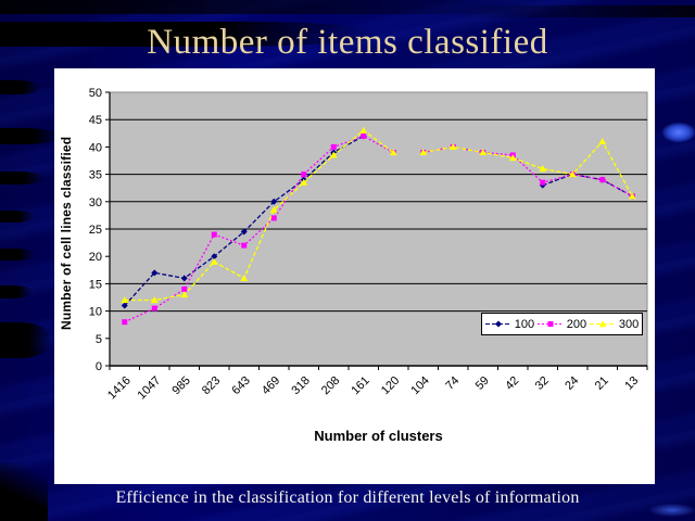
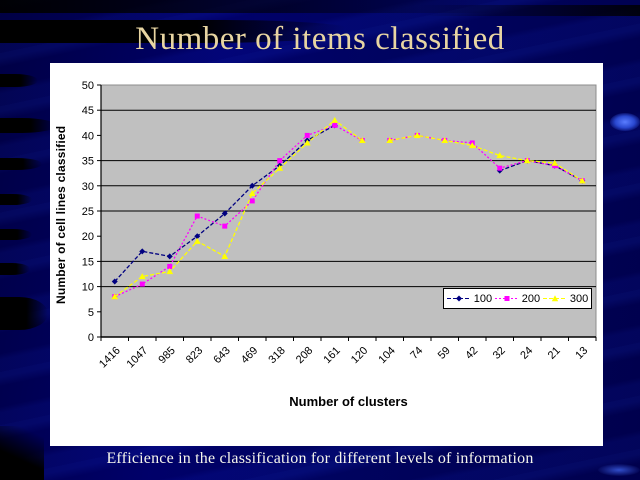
300/1416: 12 -> 8
300/21: 41 -> 34
